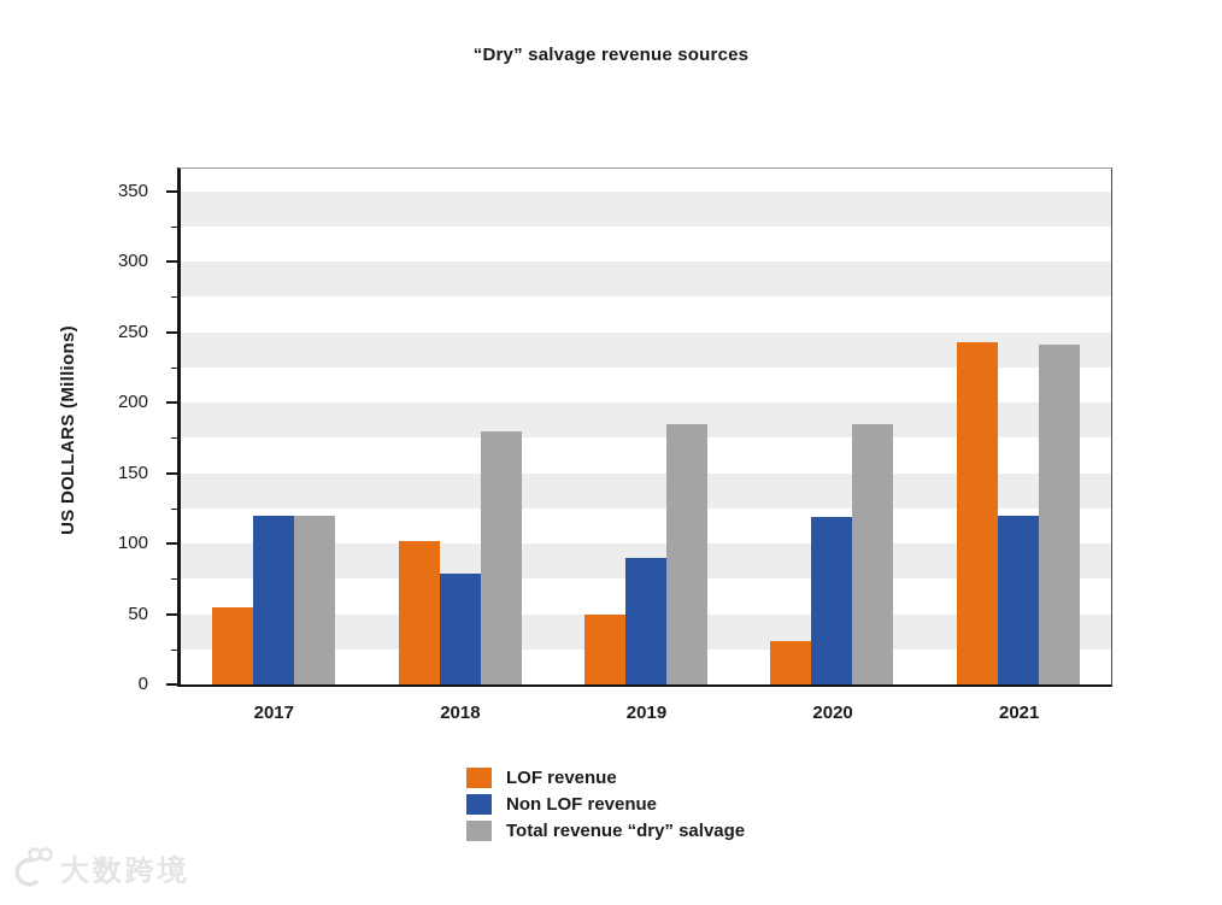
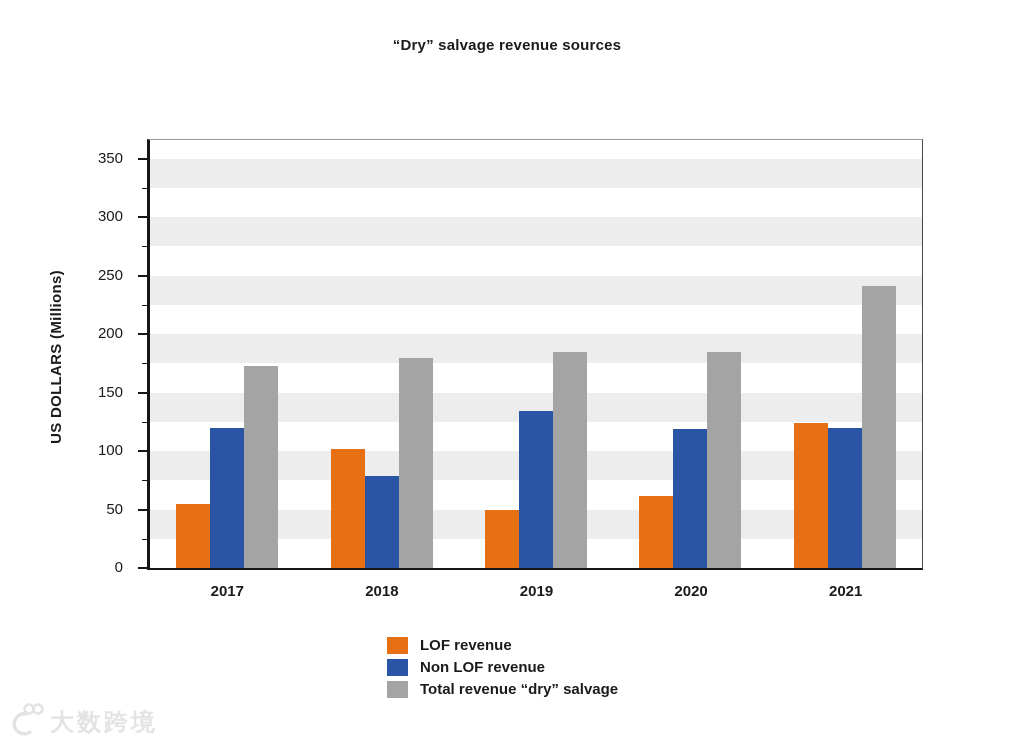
Total revenue “dry” salvage/2017: 120 -> 173
Non LOF revenue/2019: 90 -> 134
LOF revenue/2020: 31 -> 62
LOF revenue/2021: 243 -> 124
